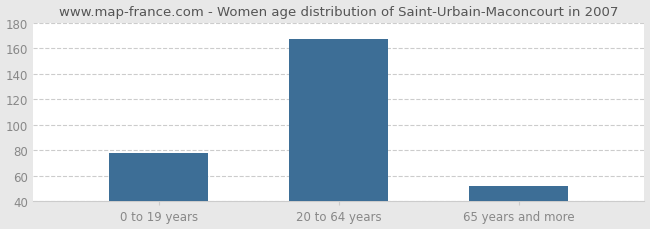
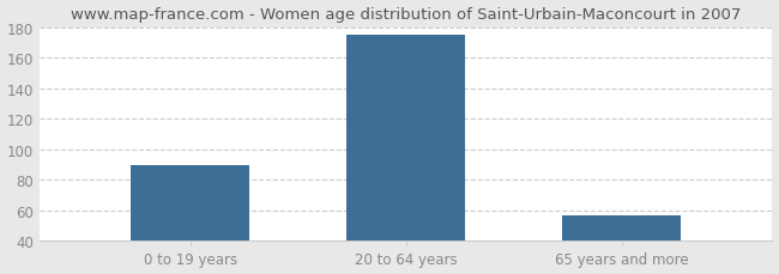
0 to 19 years: 78 -> 90
20 to 64 years: 167 -> 175
65 years and more: 52 -> 57
